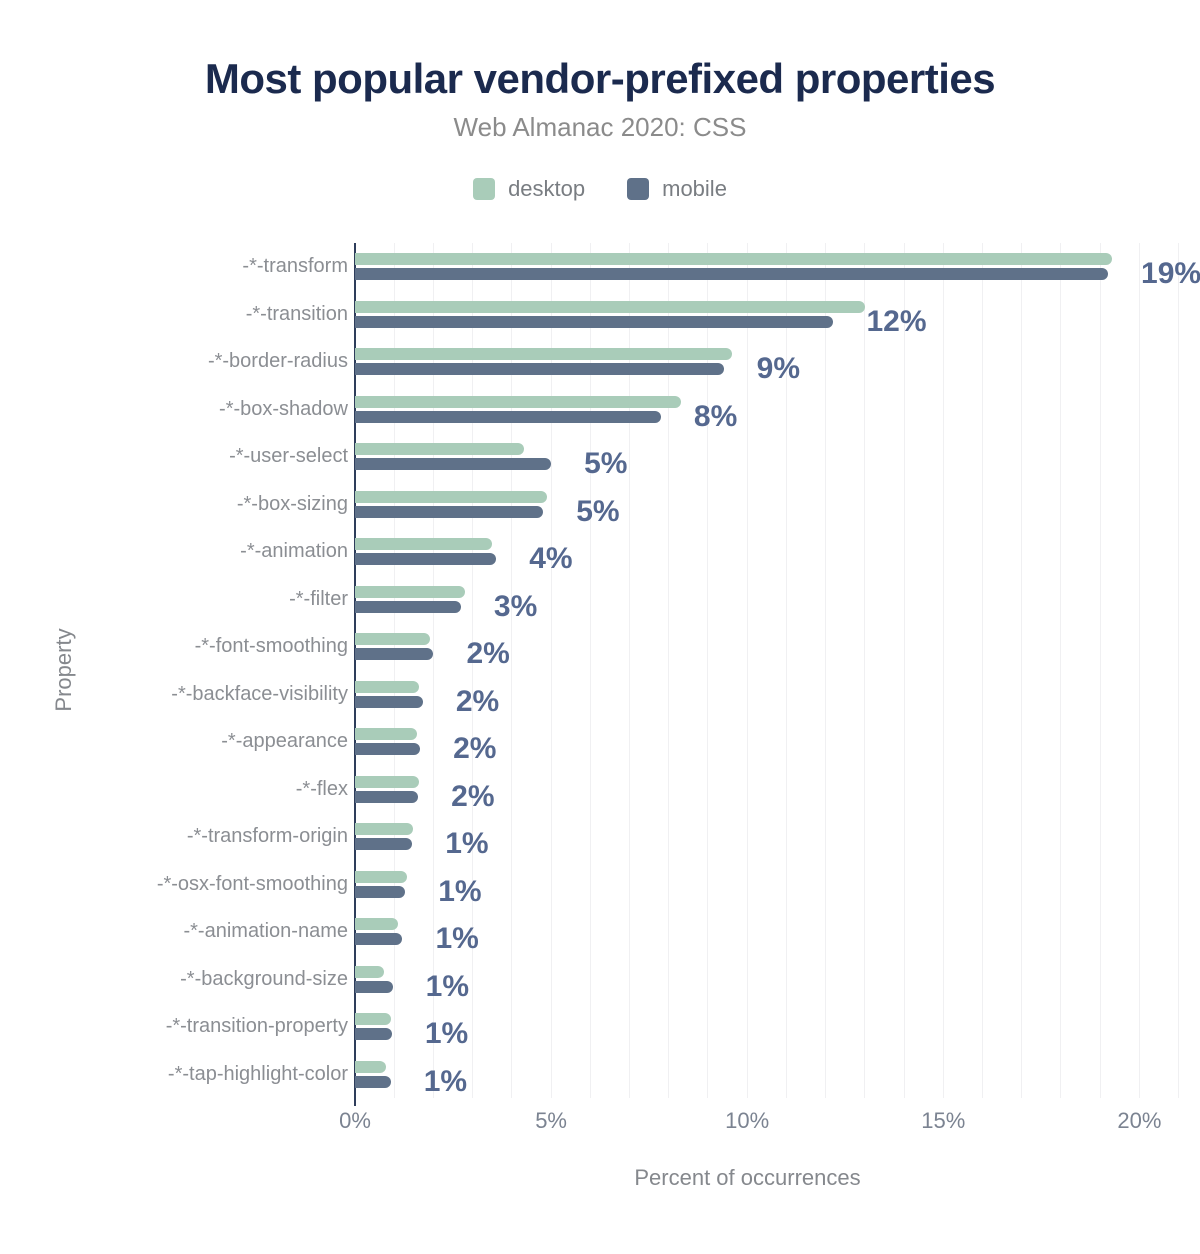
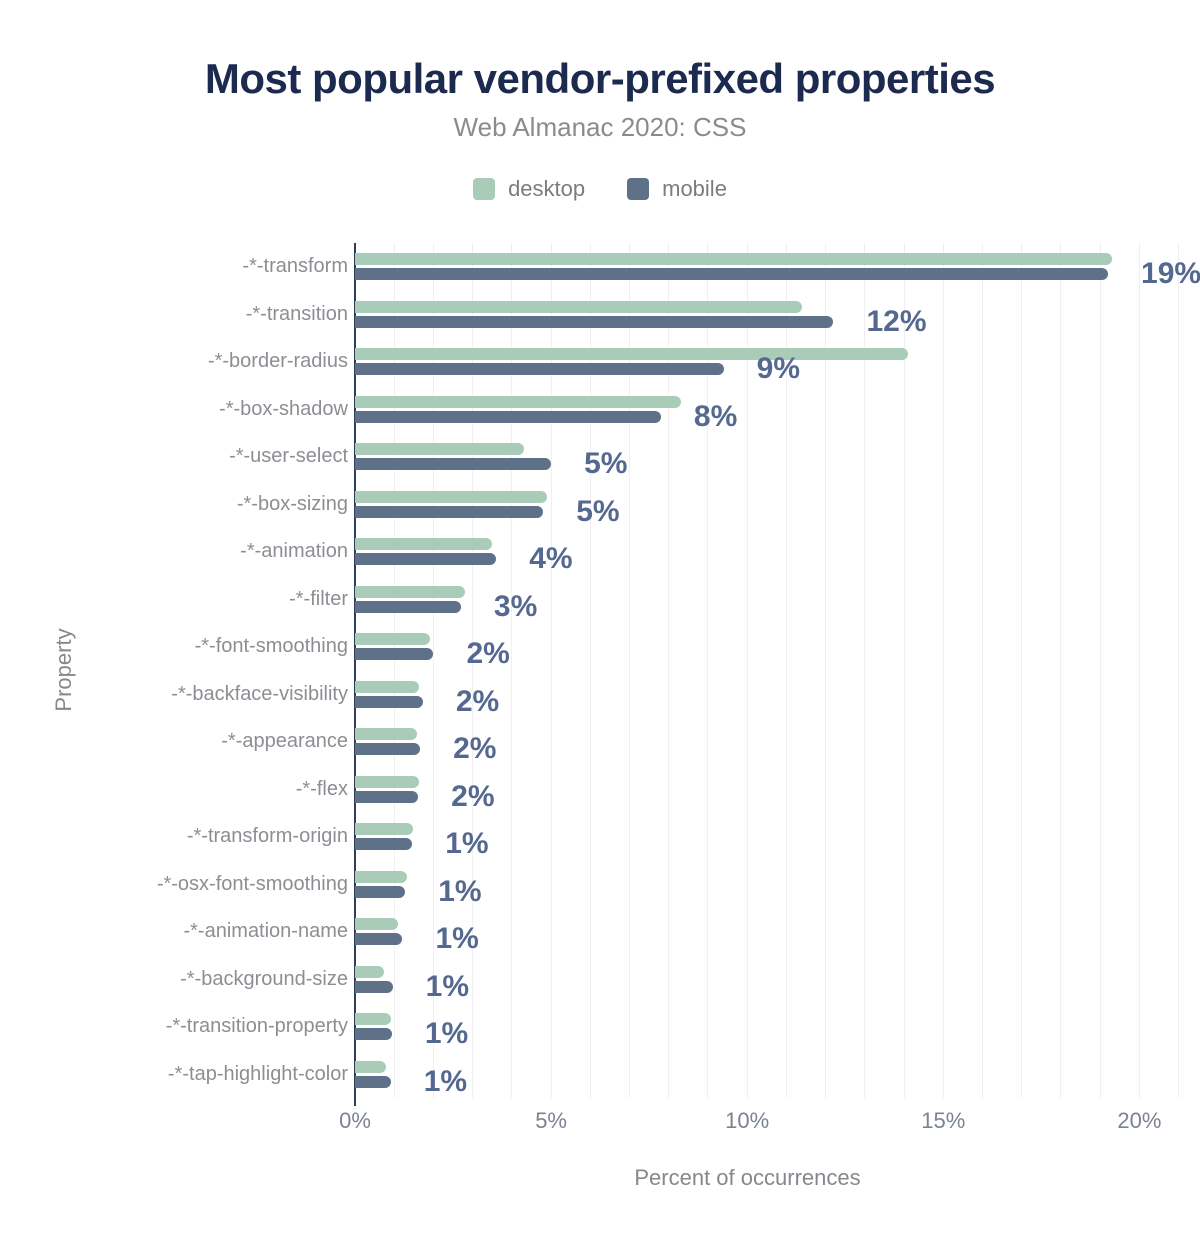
desktop/-*-transition: 13.0% -> 11.4%
desktop/-*-border-radius: 9.6% -> 14.1%
